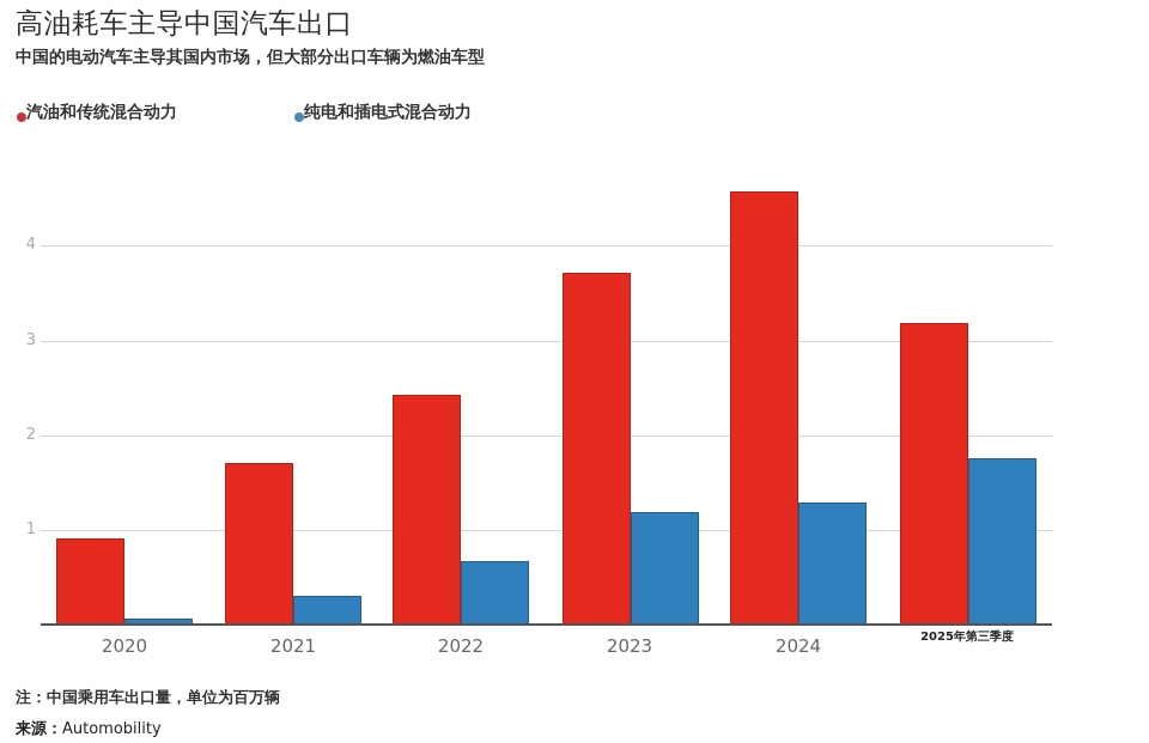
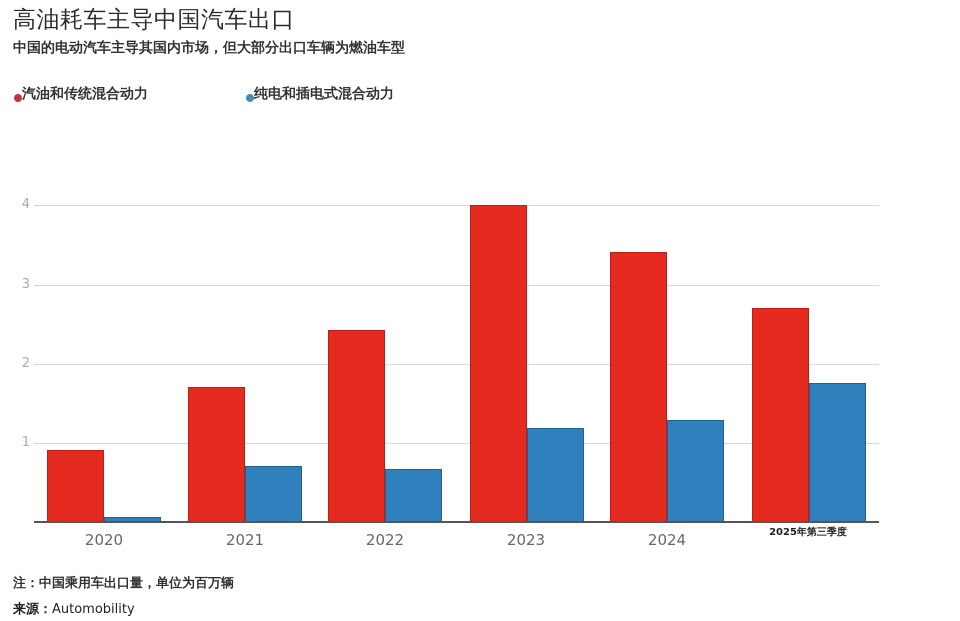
纯电和插电式混合动力/2021: 0.3 -> 0.7
汽油和传统混合动力/2023: 3.7 -> 4.0
汽油和传统混合动力/2024: 4.6 -> 3.4
汽油和传统混合动力/2025年第三季度: 3.2 -> 2.7
